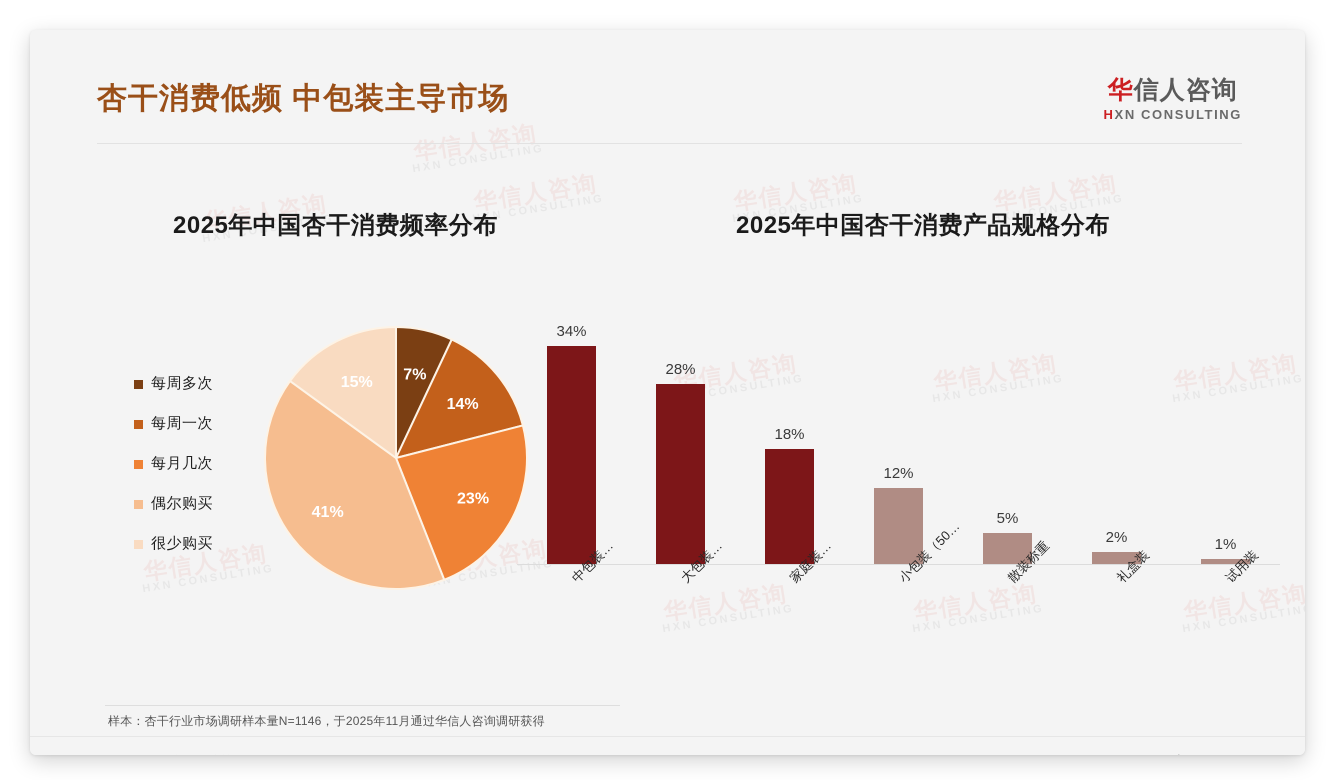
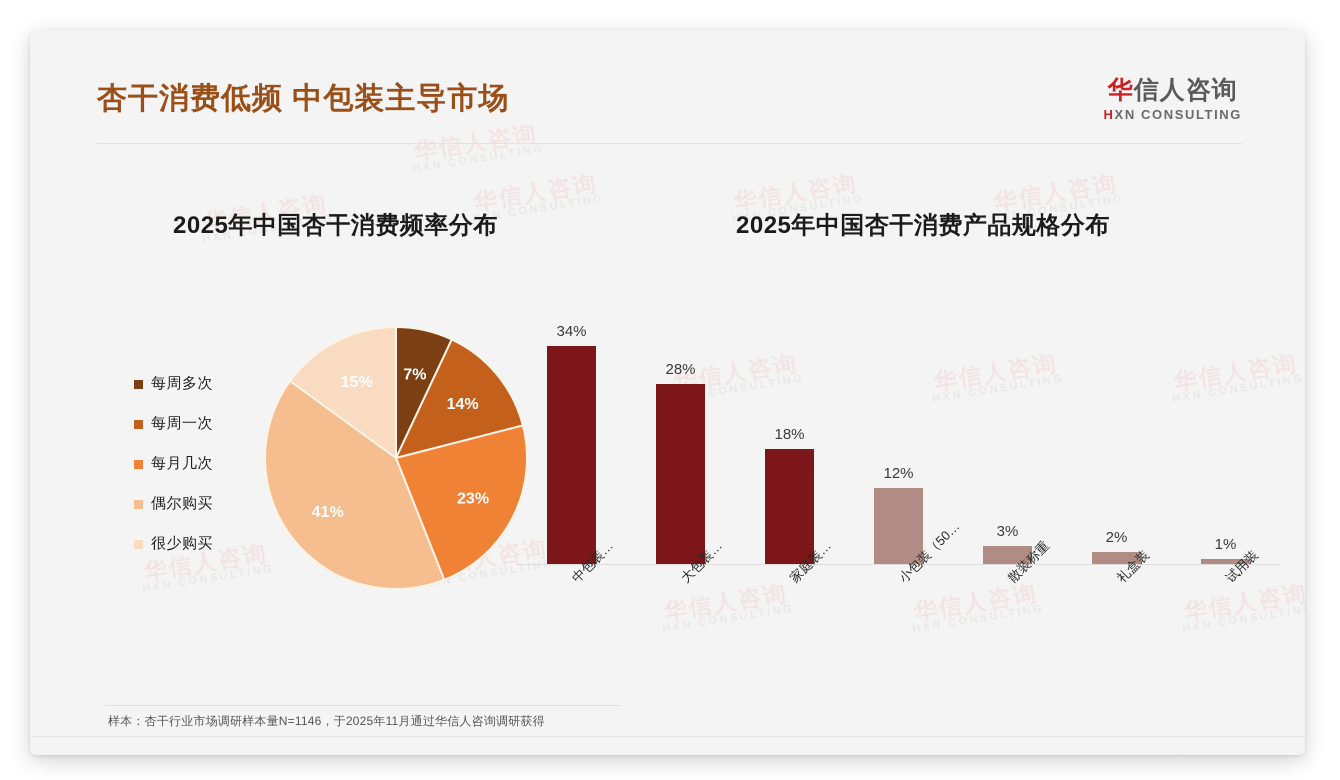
2025年中国杏干消费产品规格分布/散装称重: 5% -> 3%
